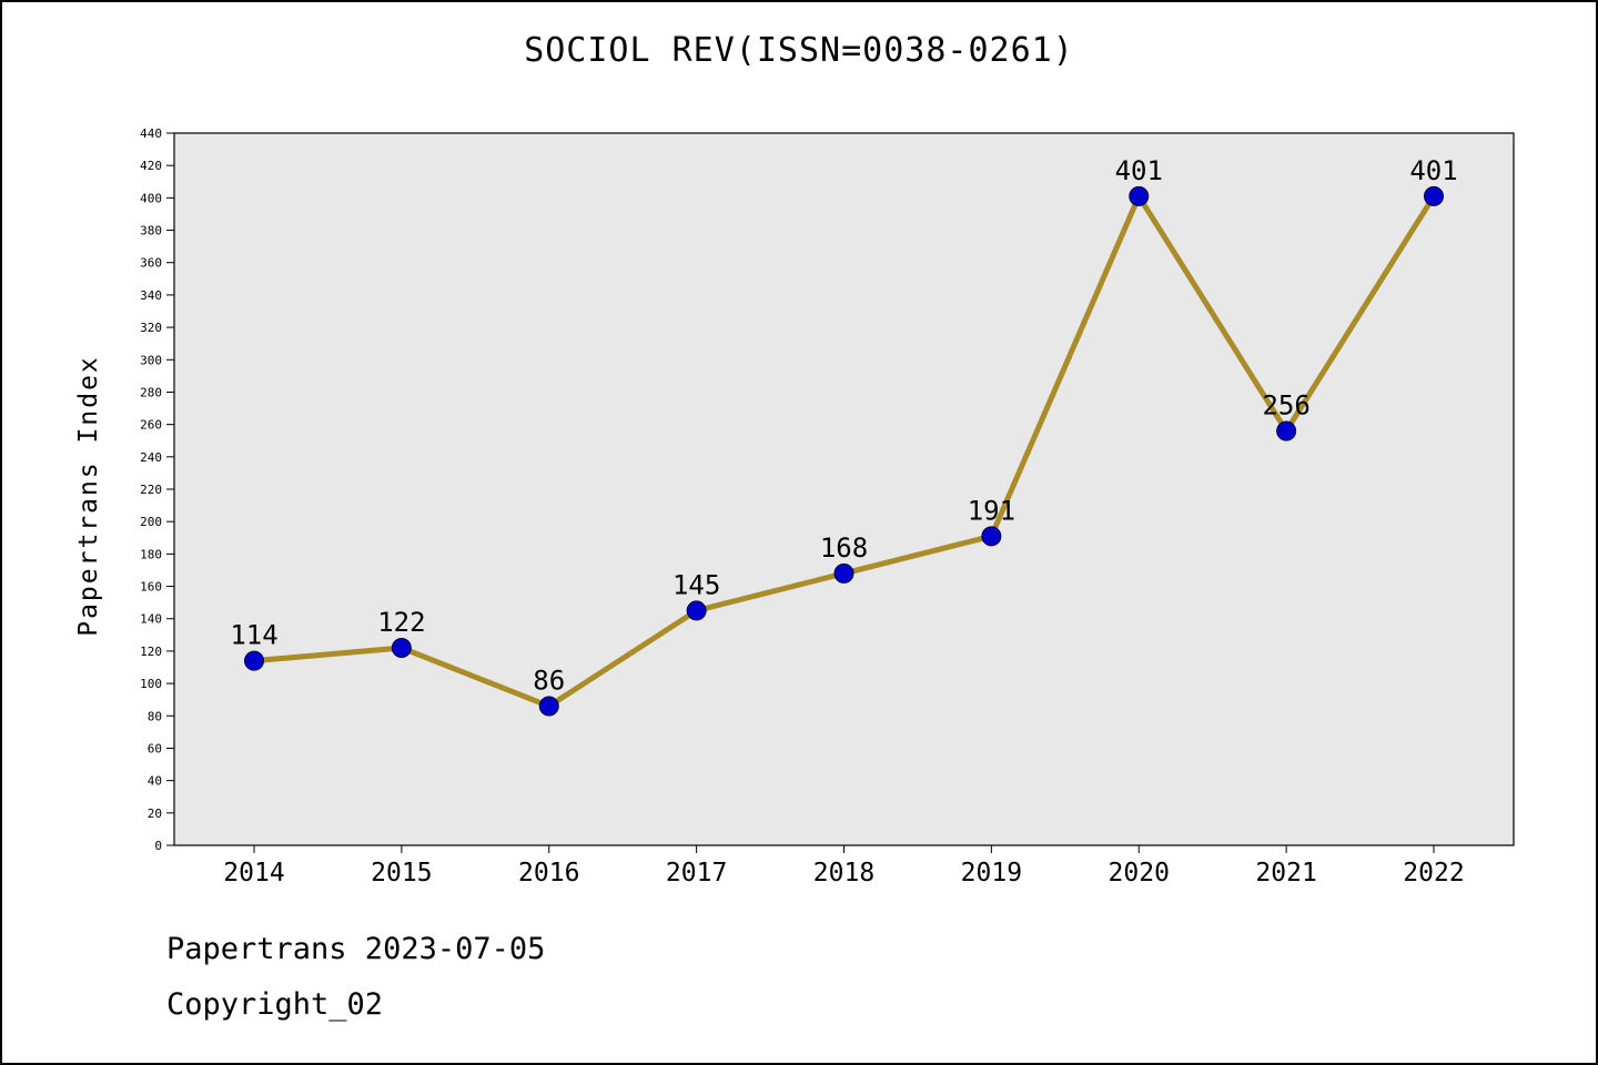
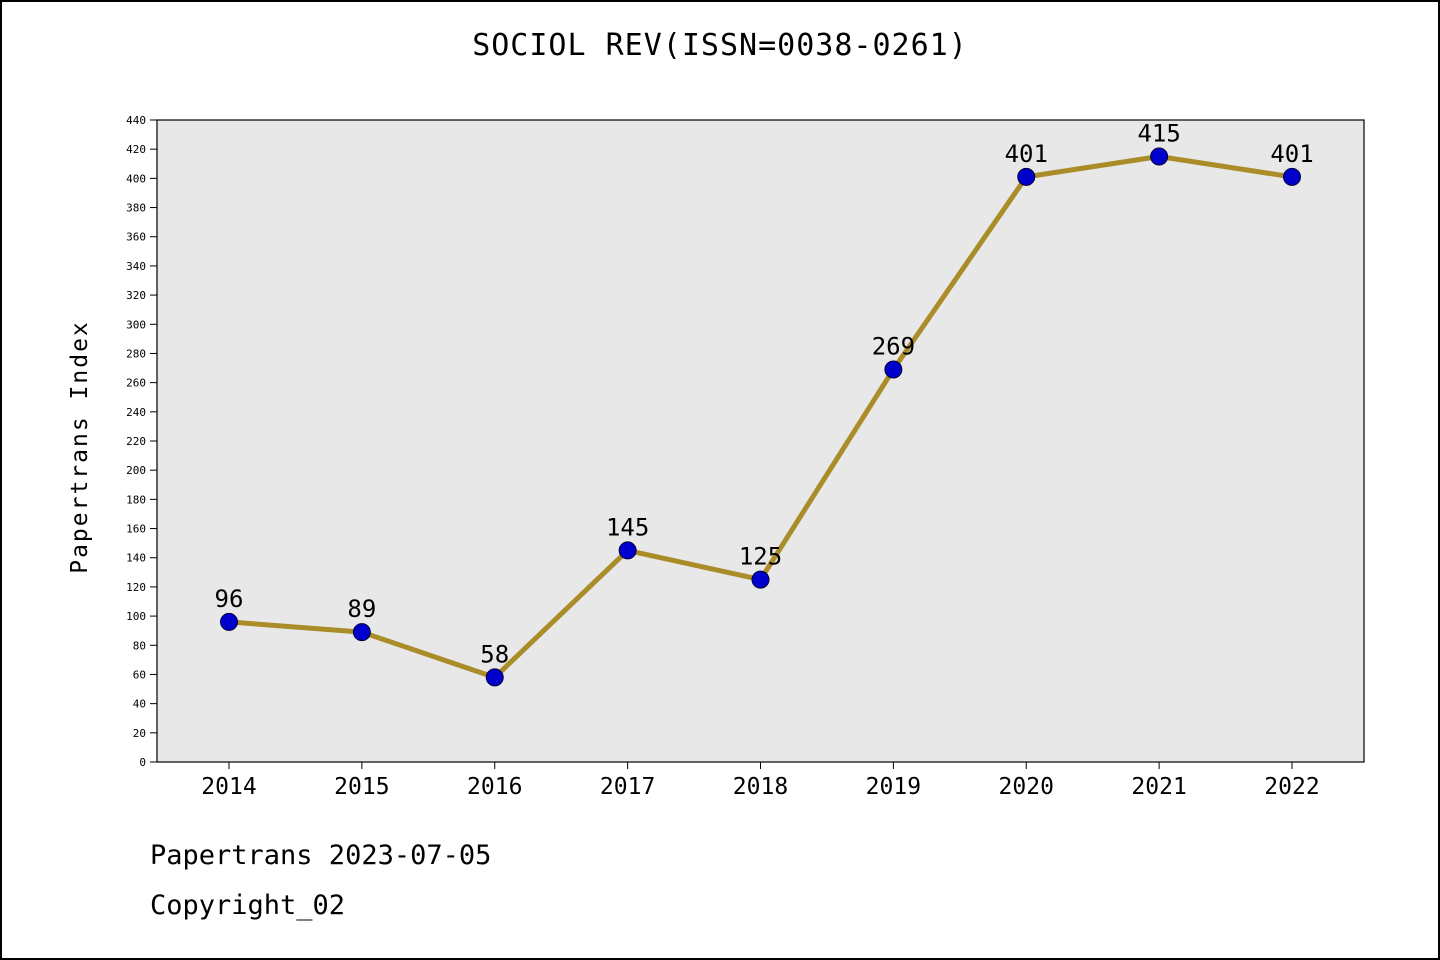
2014: 114 -> 96
2015: 122 -> 89
2016: 86 -> 58
2018: 168 -> 125
2019: 191 -> 269
2021: 256 -> 415
